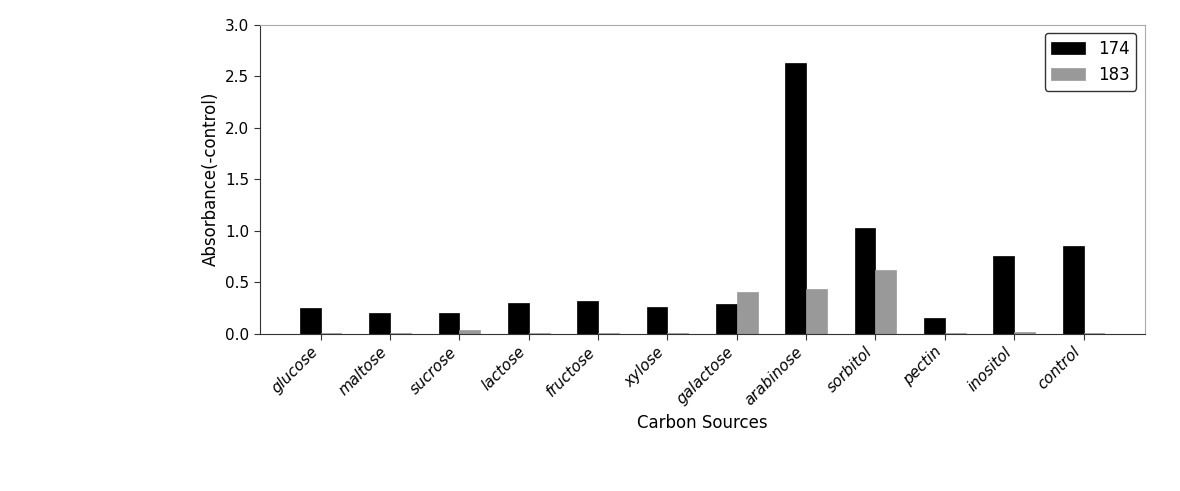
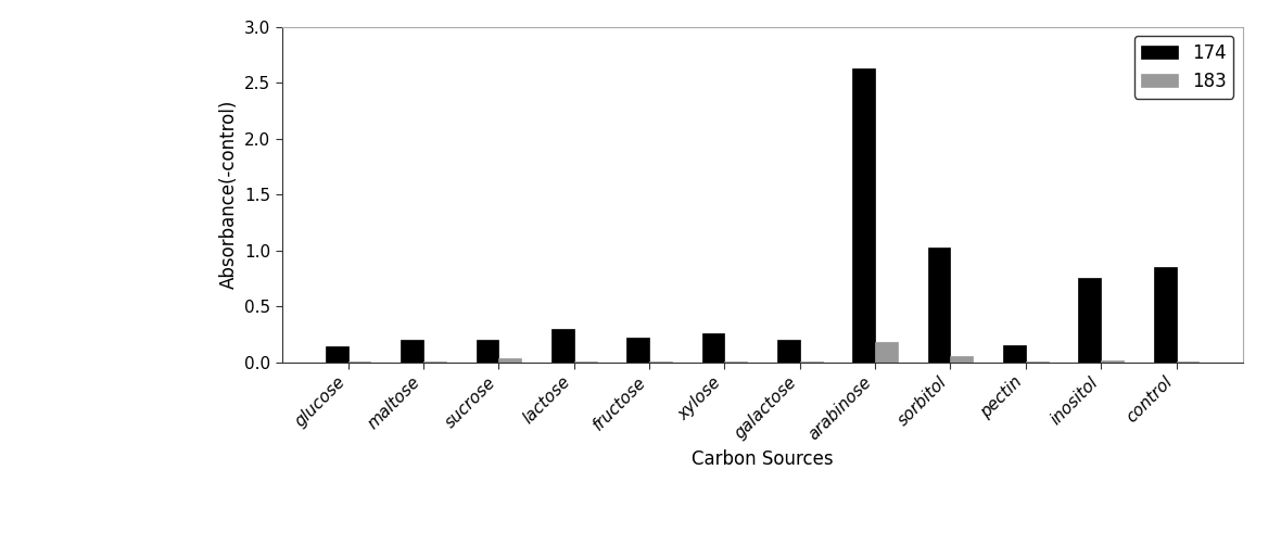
174/glucose: 0.25 -> 0.14
174/fructose: 0.32 -> 0.22
174/galactose: 0.29 -> 0.20
183/galactose: 0.41 -> 0.01
183/arabinose: 0.44 -> 0.18
183/sorbitol: 0.62 -> 0.06
